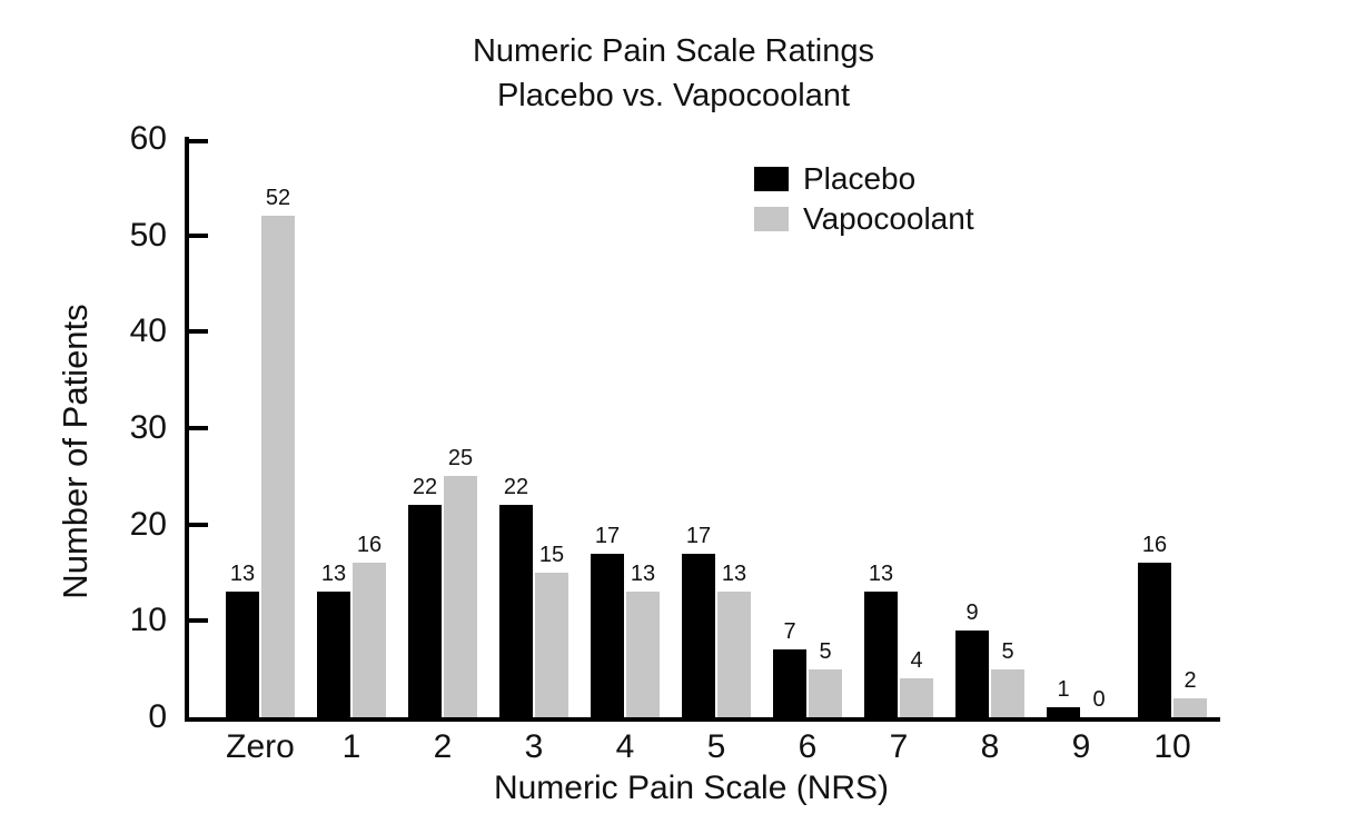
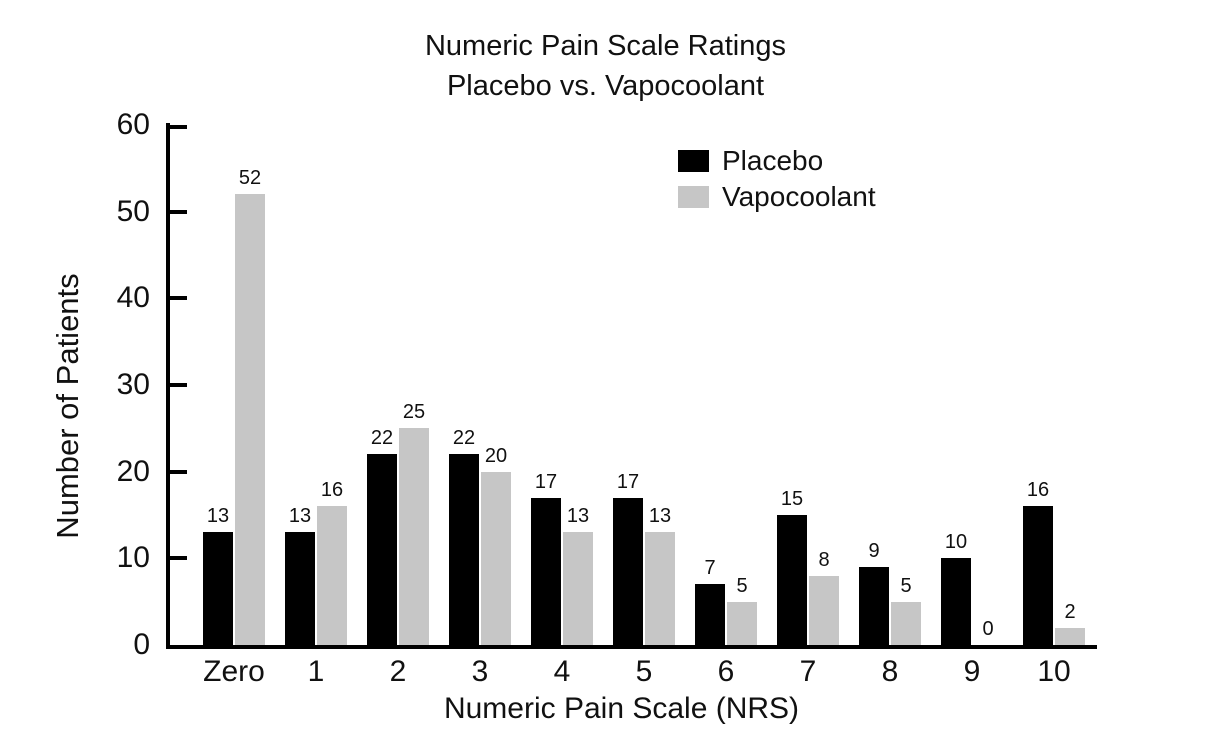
Vapocoolant/3: 15 -> 20
Placebo/7: 13 -> 15
Vapocoolant/7: 4 -> 8
Placebo/9: 1 -> 10
